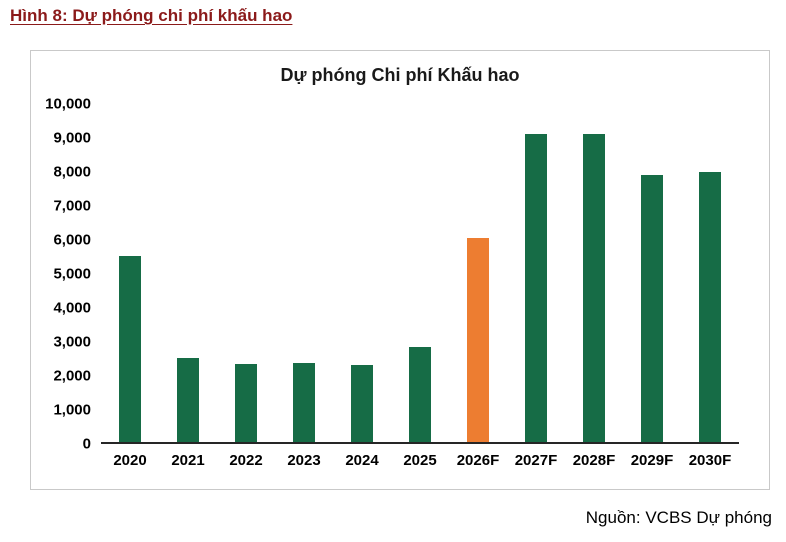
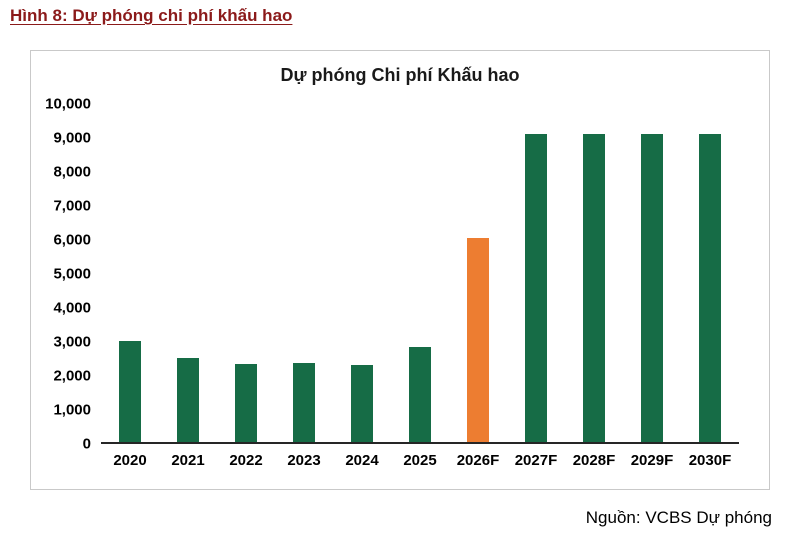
2020: 5500 -> 3000
2029F: 7900 -> 9100
2030F: 8000 -> 9100
